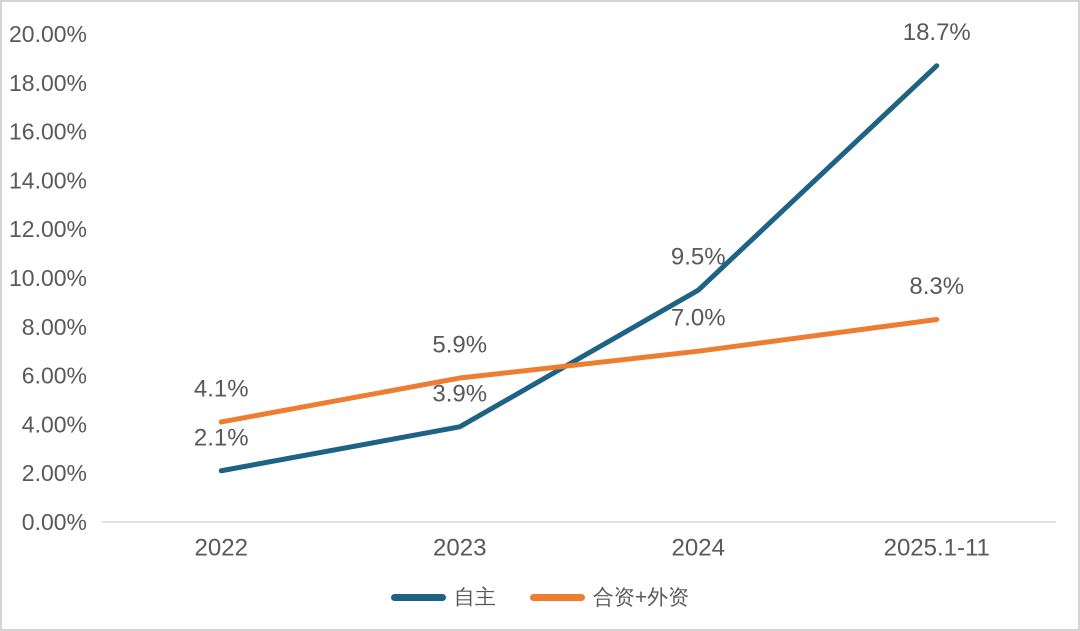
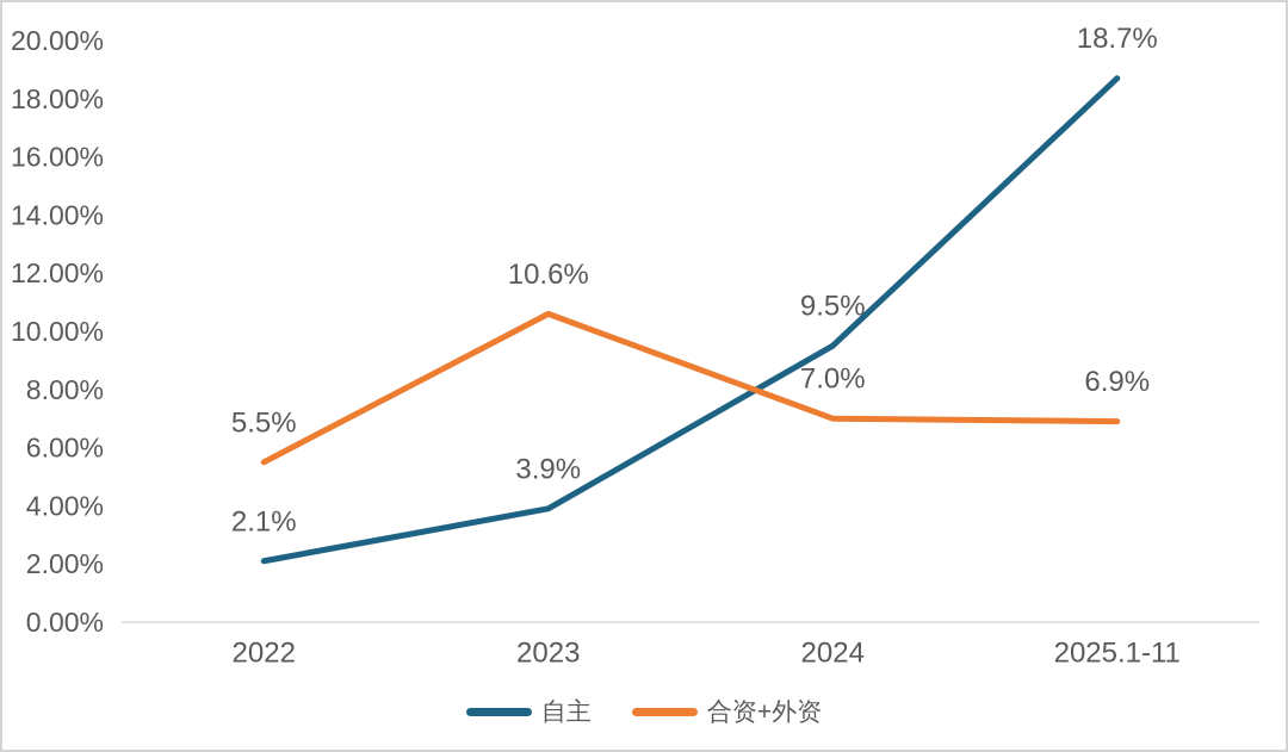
合资+外资/2022: 4.1% -> 5.5%
合资+外资/2023: 5.9% -> 10.6%
合资+外资/2025.1-11: 8.3% -> 6.9%
